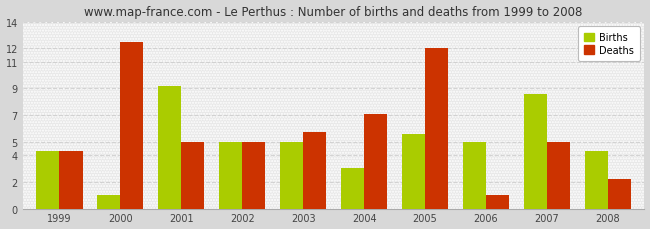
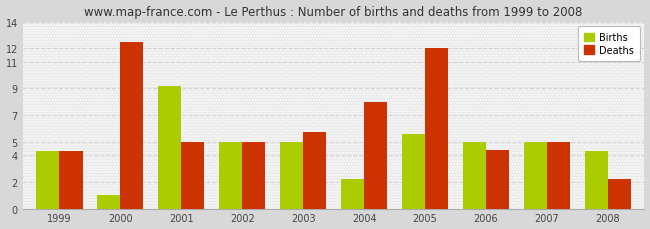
Births/2004: 3.0 -> 2.2
Deaths/2004: 7.1 -> 8.0
Deaths/2006: 1.0 -> 4.4
Births/2007: 8.6 -> 5.0
